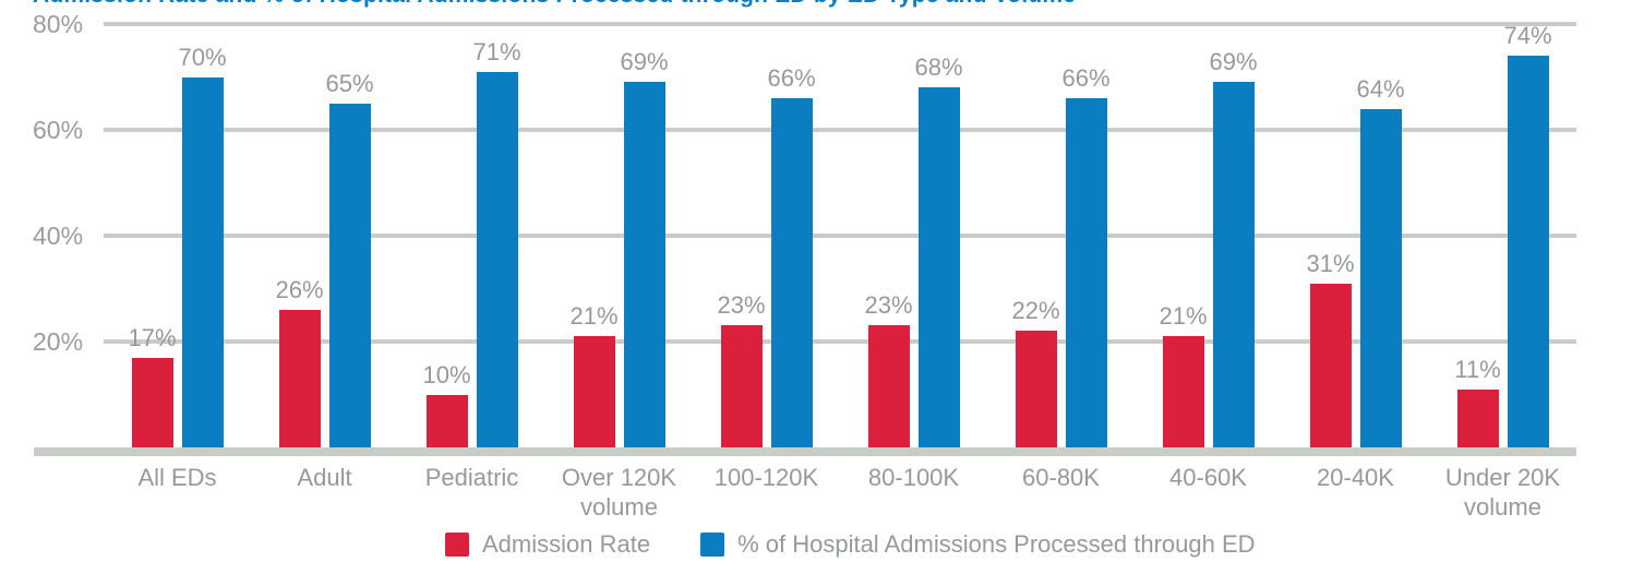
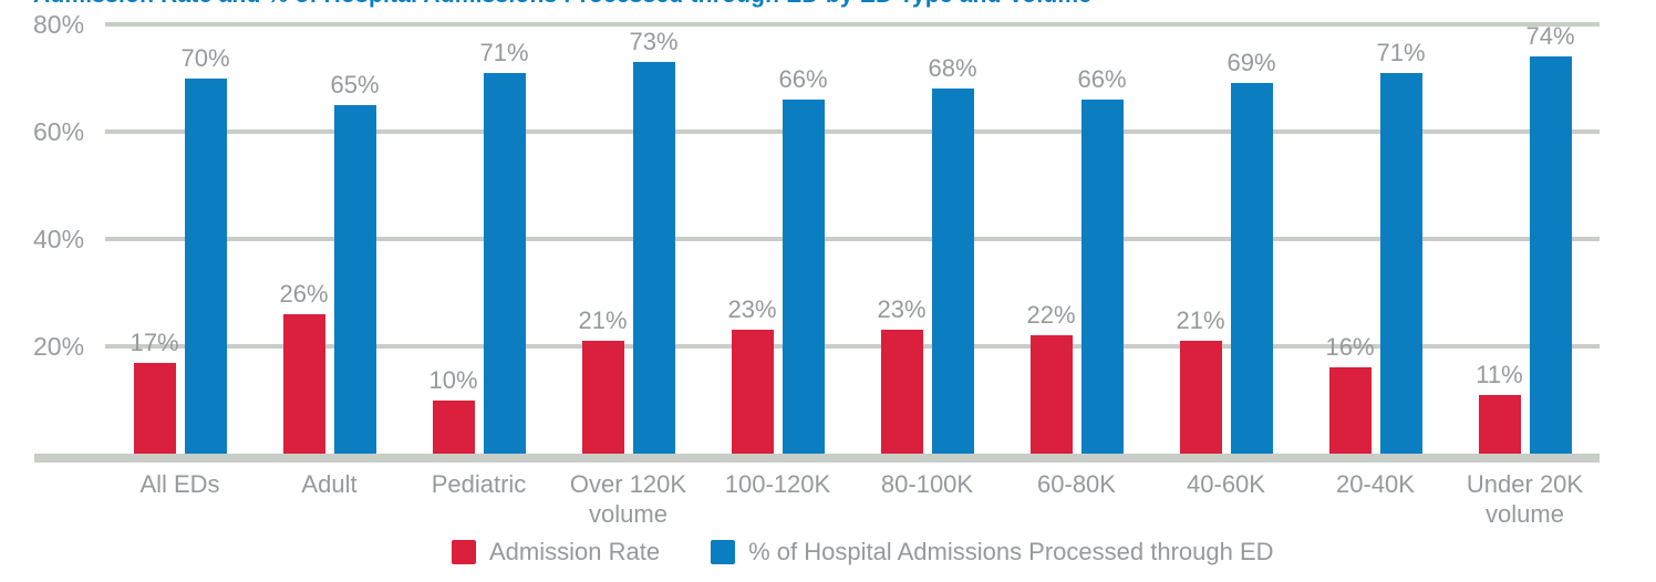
% of Hospital Admissions Processed through ED/Over 120K volume: 69% -> 73%
Admission Rate/20-40K: 31% -> 16%
% of Hospital Admissions Processed through ED/20-40K: 64% -> 71%
